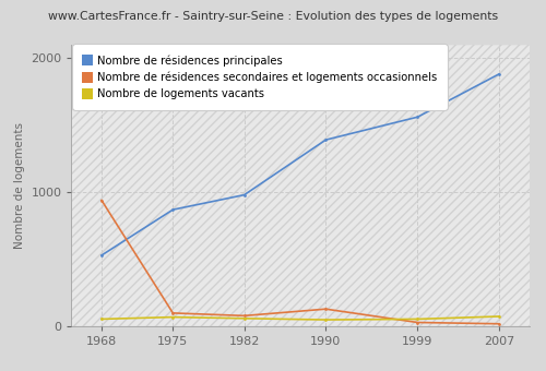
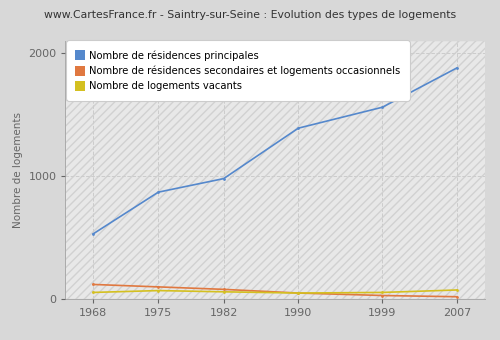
Nombre de résidences secondaires et logements occasionnels/1968: 940 -> 120
Nombre de résidences secondaires et logements occasionnels/1990: 130 -> 50
